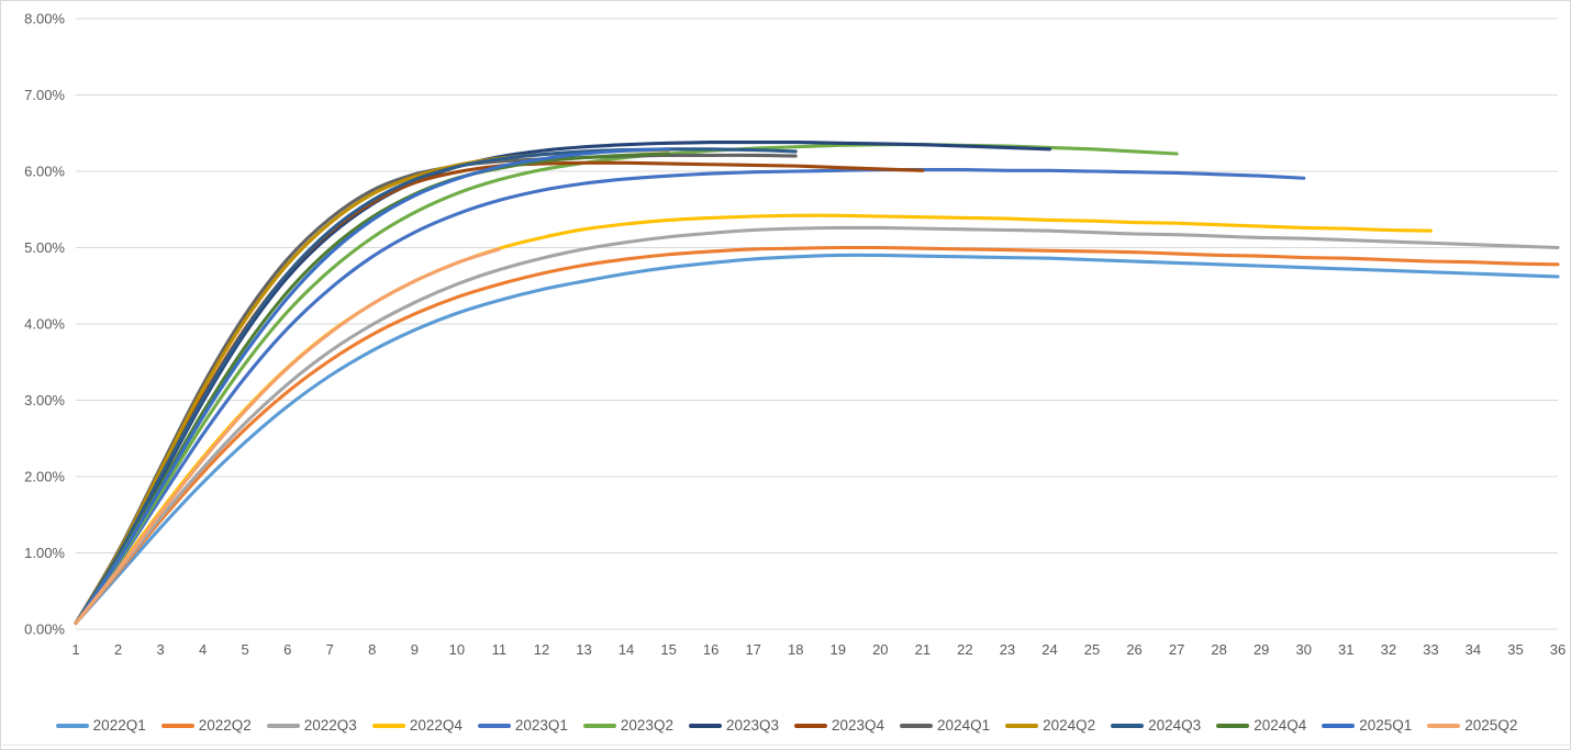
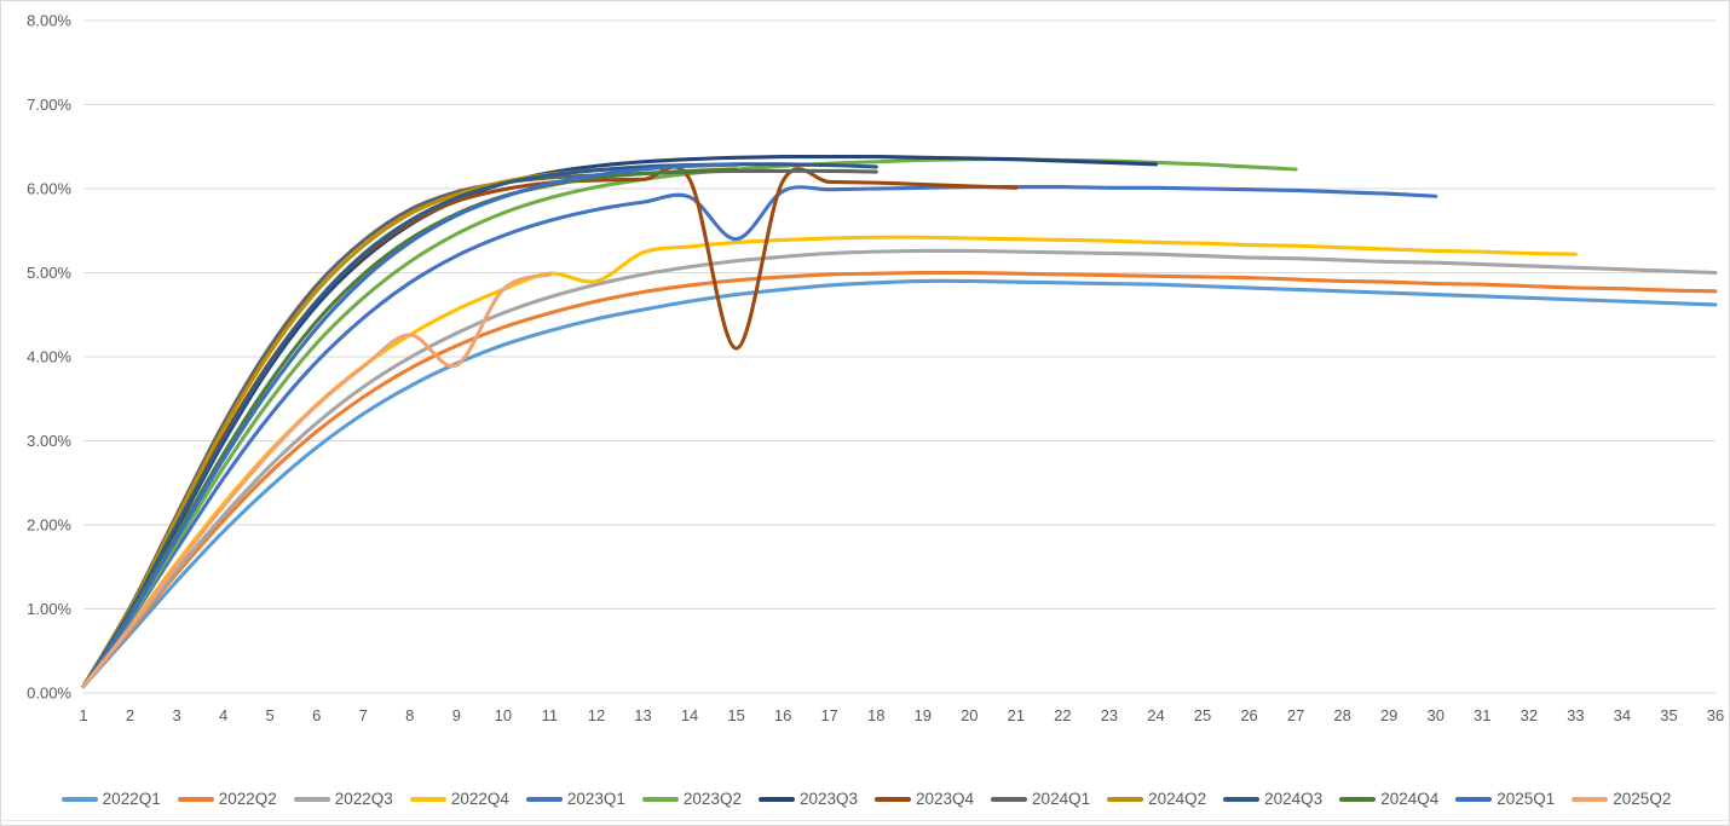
2025Q2/9: 4.6% -> 3.9%
2022Q4/12: 5.1% -> 4.9%
2023Q1/15: 5.9% -> 5.4%
2023Q4/15: 6.1% -> 4.1%
